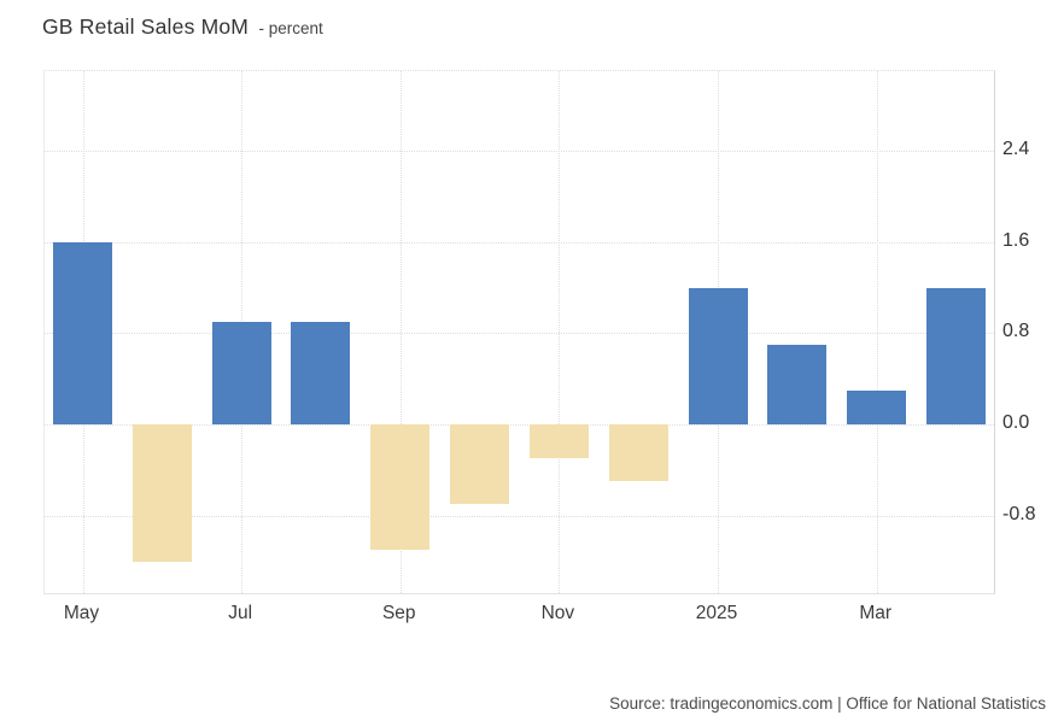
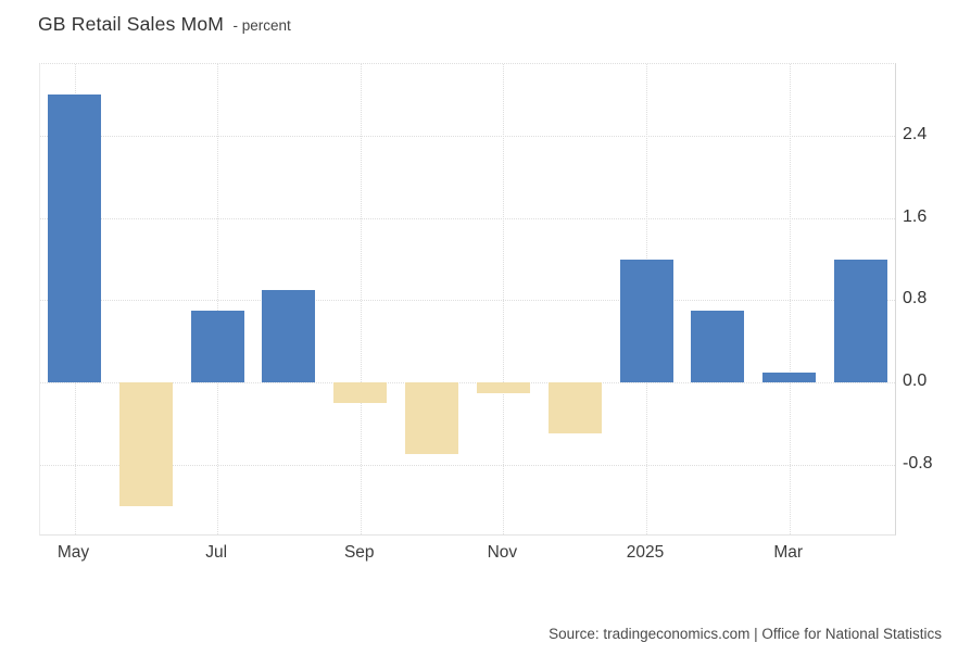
May: 1.6 -> 2.8
Jul: 0.9 -> 0.7
Sep: -1.1 -> -0.2
Nov: -0.3 -> -0.1
Mar: 0.3 -> 0.1
